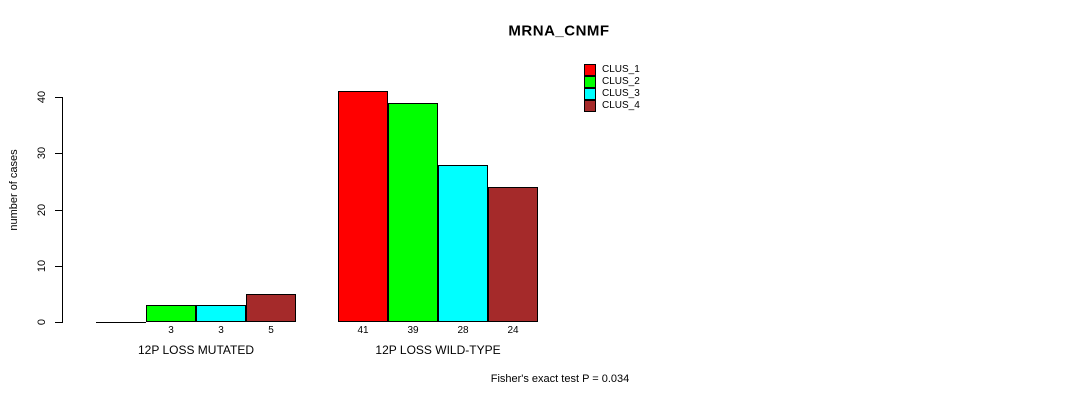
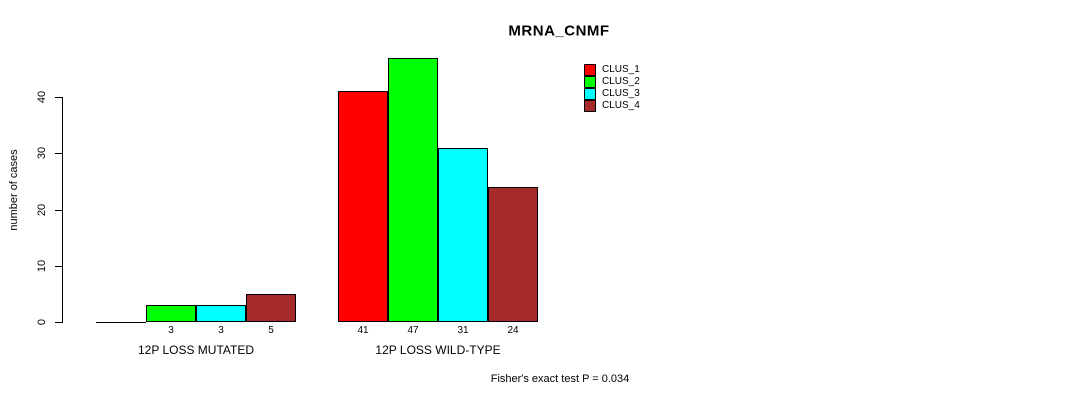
CLUS_2/12P LOSS WILD-TYPE: 39 -> 47
CLUS_3/12P LOSS WILD-TYPE: 28 -> 31
